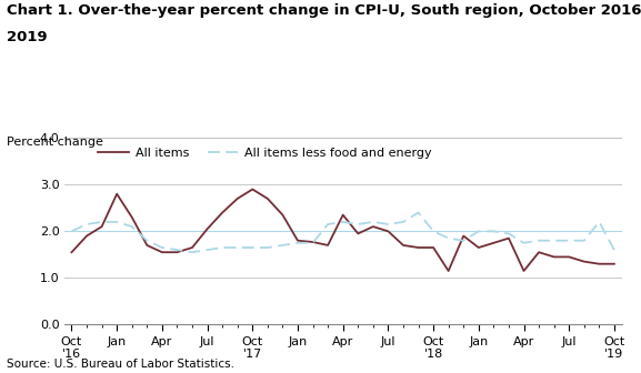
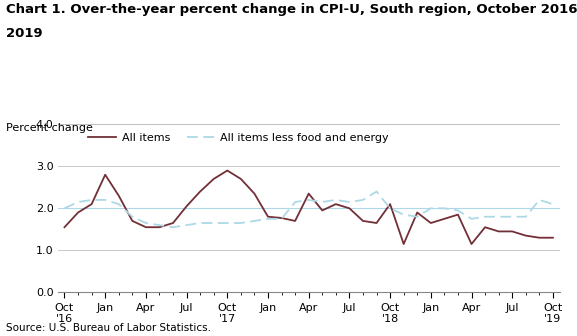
All items/Oct '18: 1.65 -> 2.10
All items less food and energy/Oct '19: 1.60 -> 2.10
